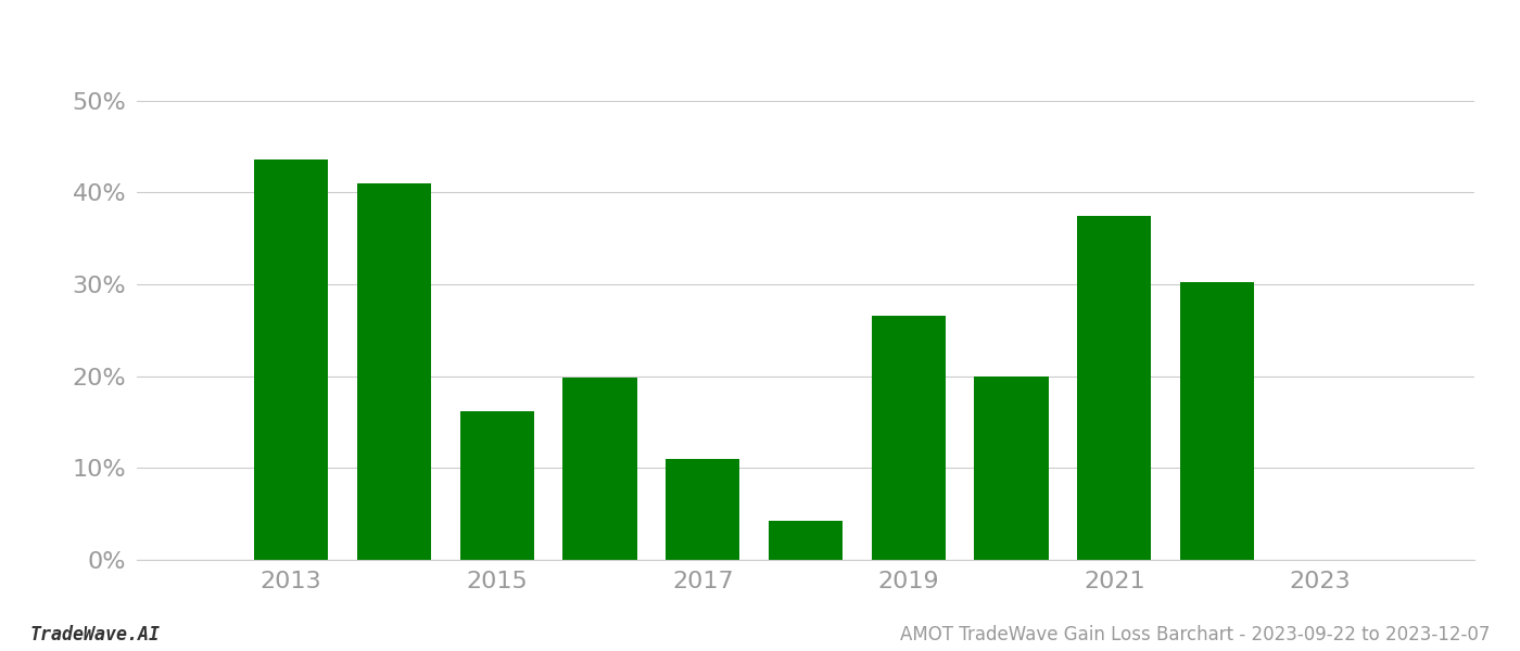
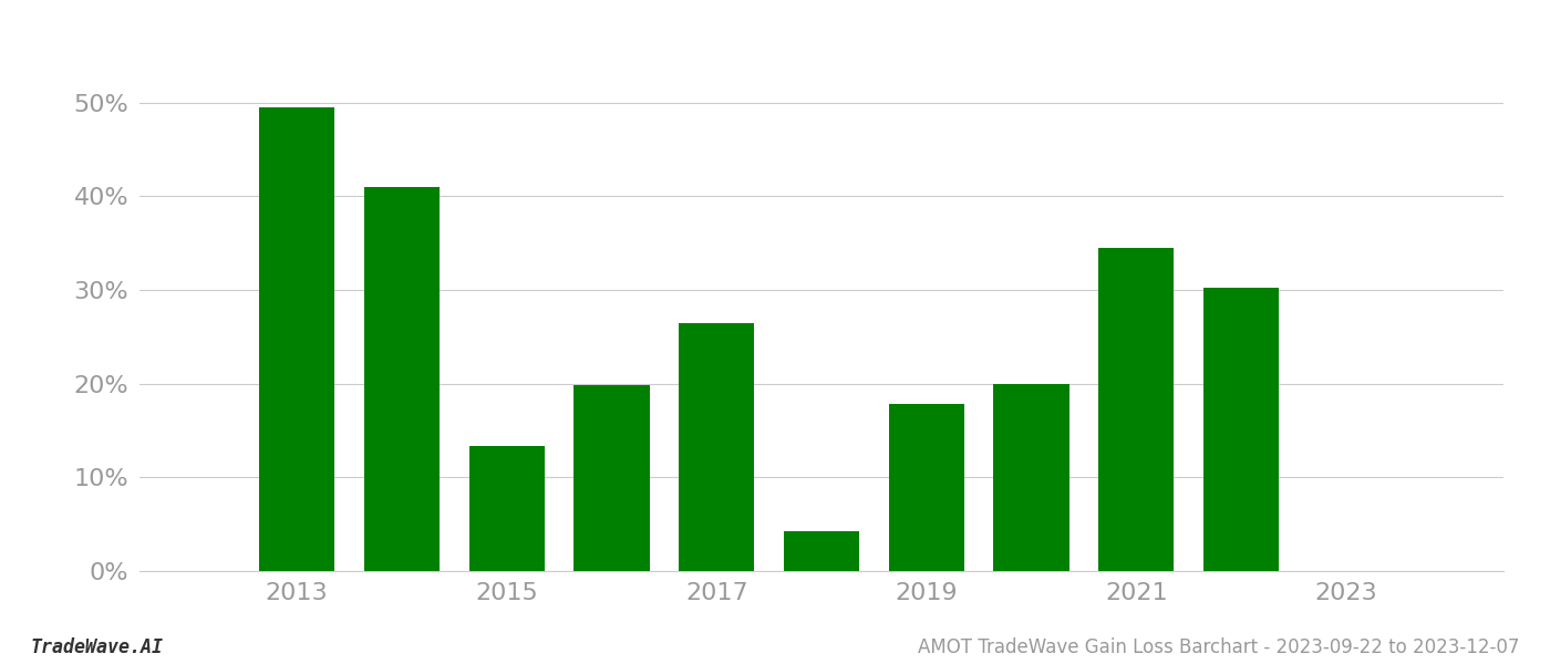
2013: 43.6% -> 49.5%
2015: 16.2% -> 13.4%
2017: 11.0% -> 26.5%
2019: 26.6% -> 17.8%
2021: 37.4% -> 34.5%
